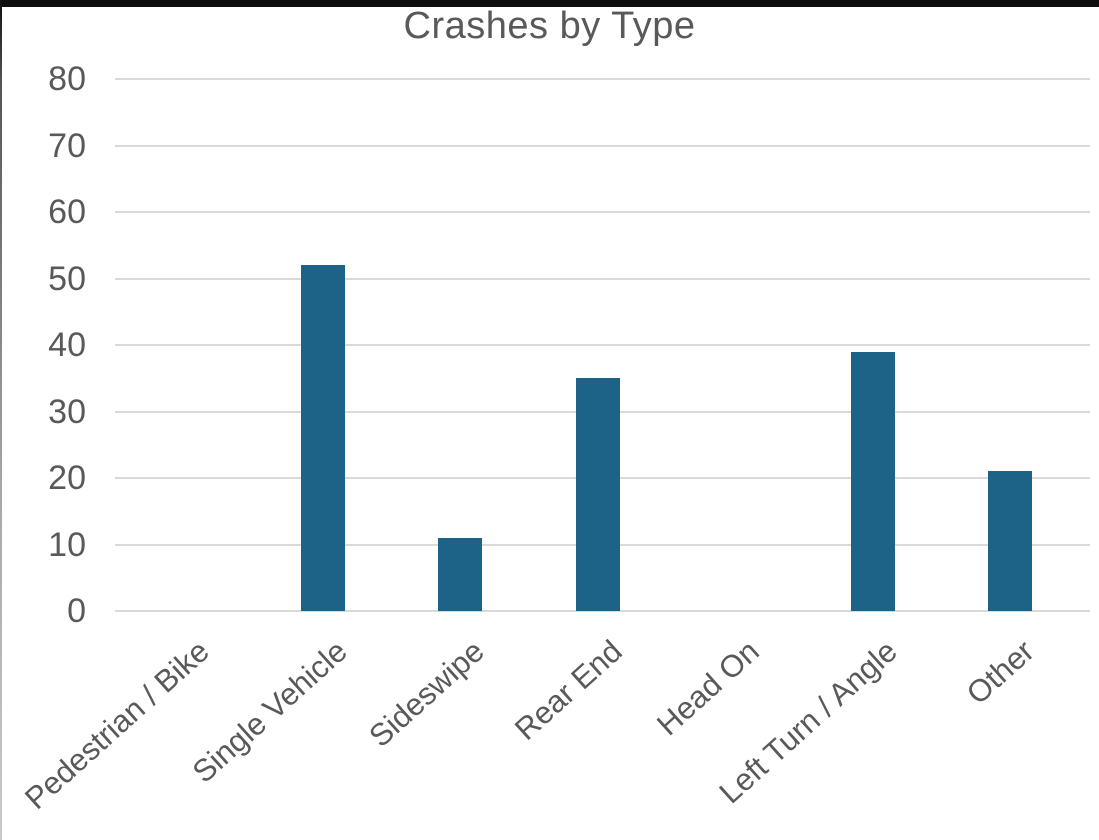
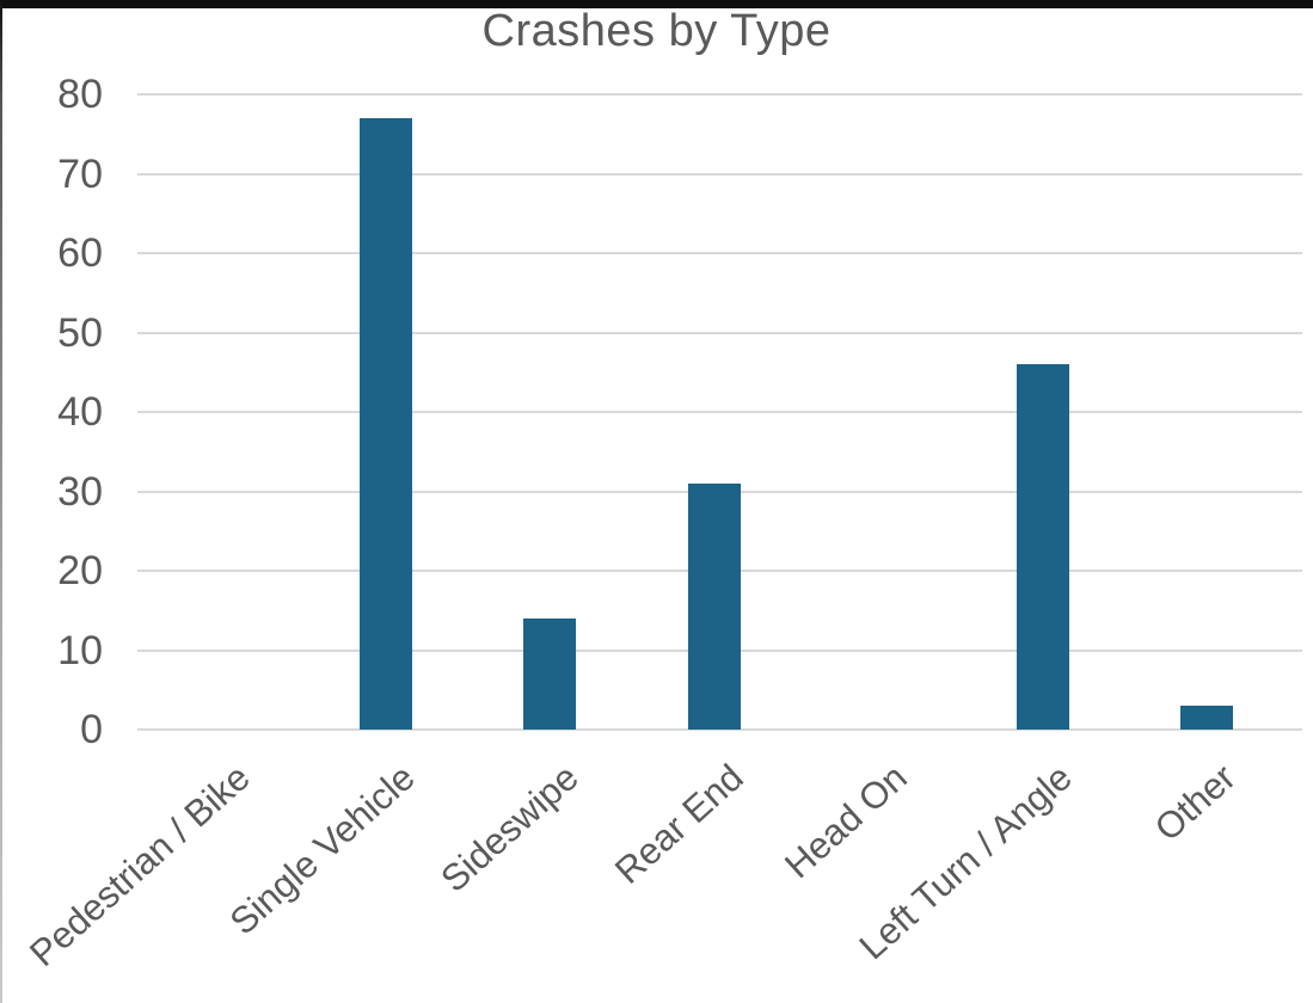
Single Vehicle: 52 -> 77
Sideswipe: 11 -> 14
Rear End: 35 -> 31
Left Turn / Angle: 39 -> 46
Other: 21 -> 3
